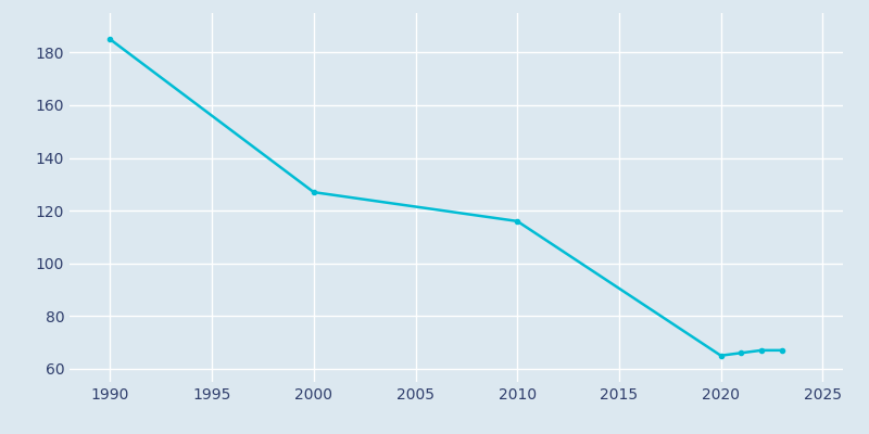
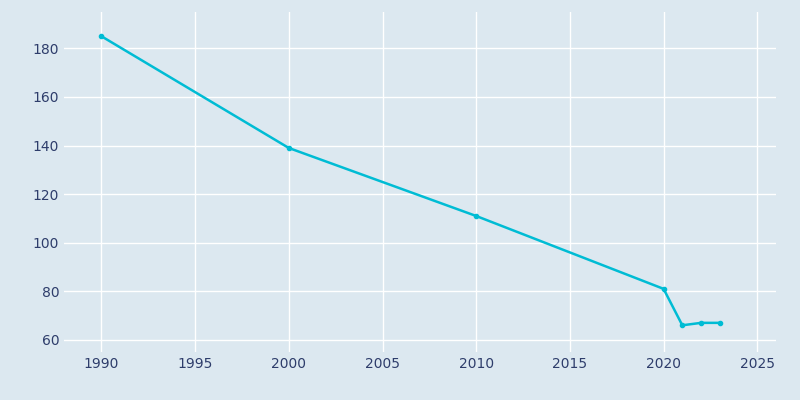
2000: 127 -> 139
2010: 116 -> 111
2020: 65 -> 81
